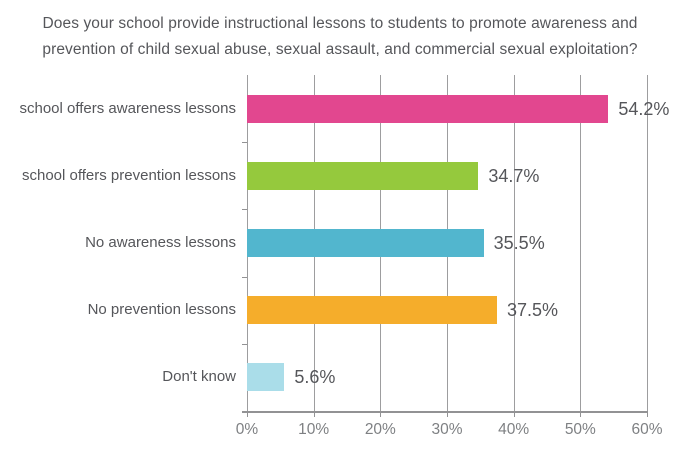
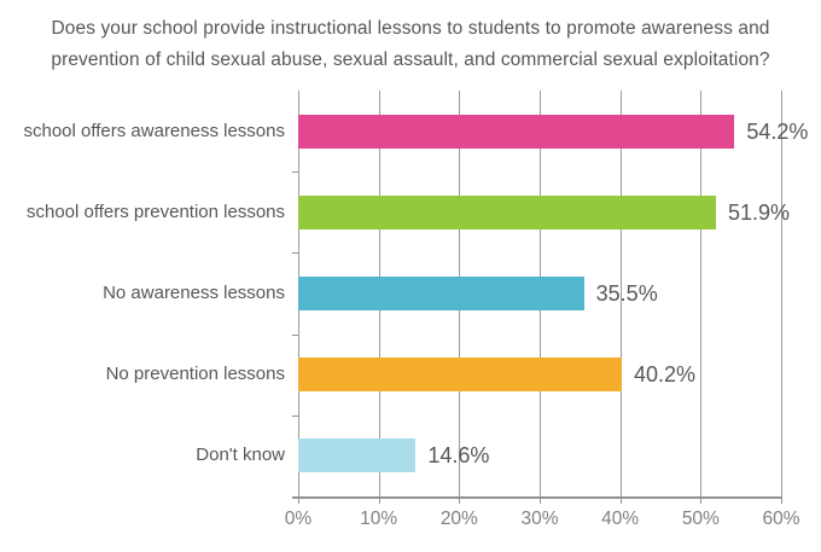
school offers prevention lessons: 34.7% -> 51.9%
No prevention lessons: 37.5% -> 40.2%
Don't know: 5.6% -> 14.6%
